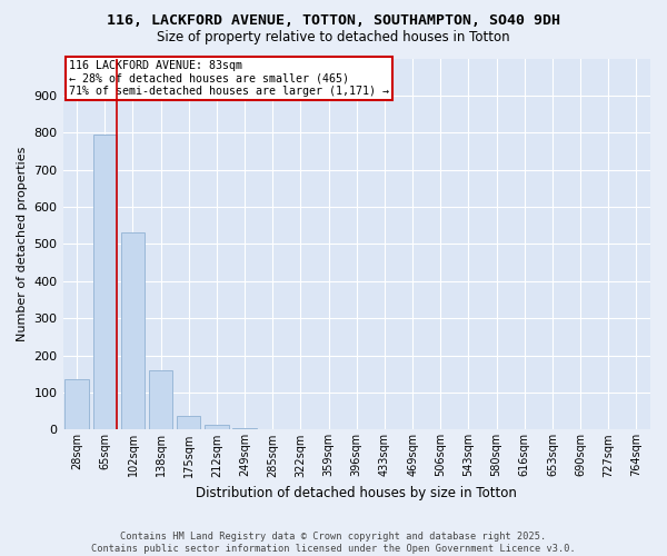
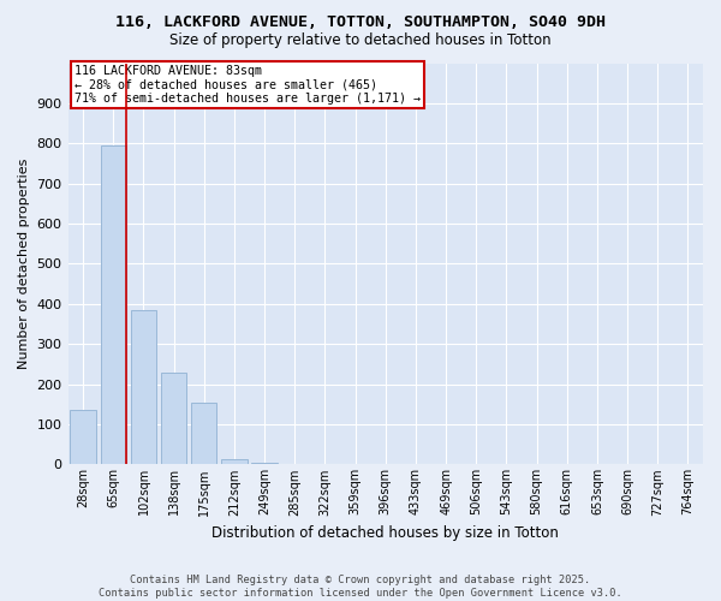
102sqm: 530 -> 385
138sqm: 160 -> 230
175sqm: 37 -> 155
